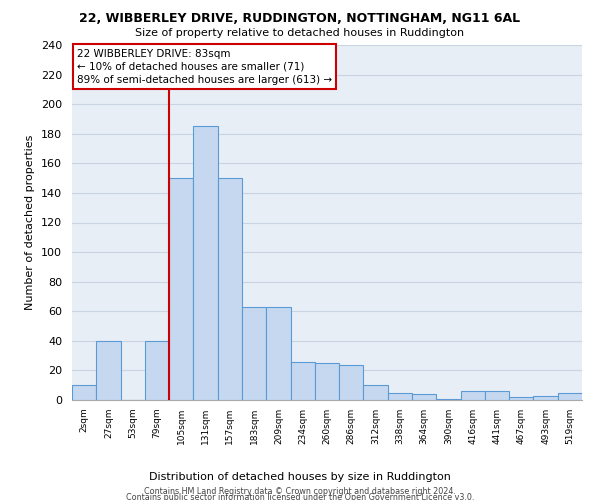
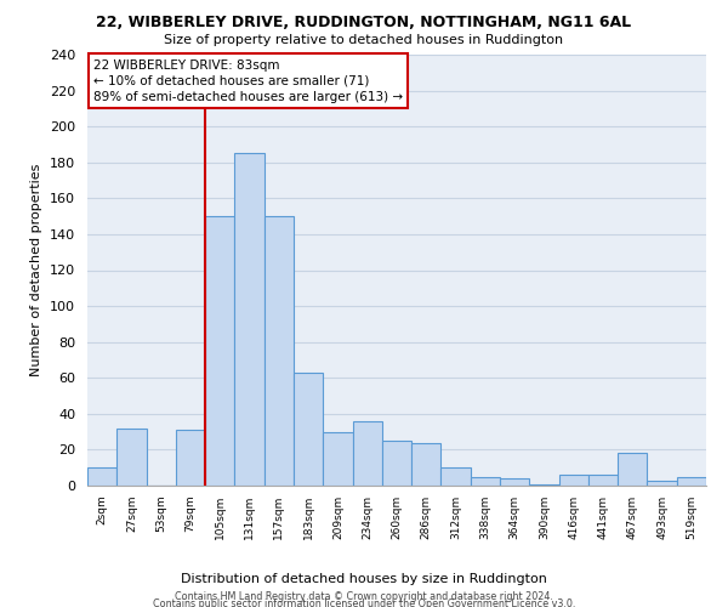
27sqm: 40 -> 32
79sqm: 40 -> 31
209sqm: 63 -> 30
234sqm: 26 -> 36
467sqm: 2 -> 18
